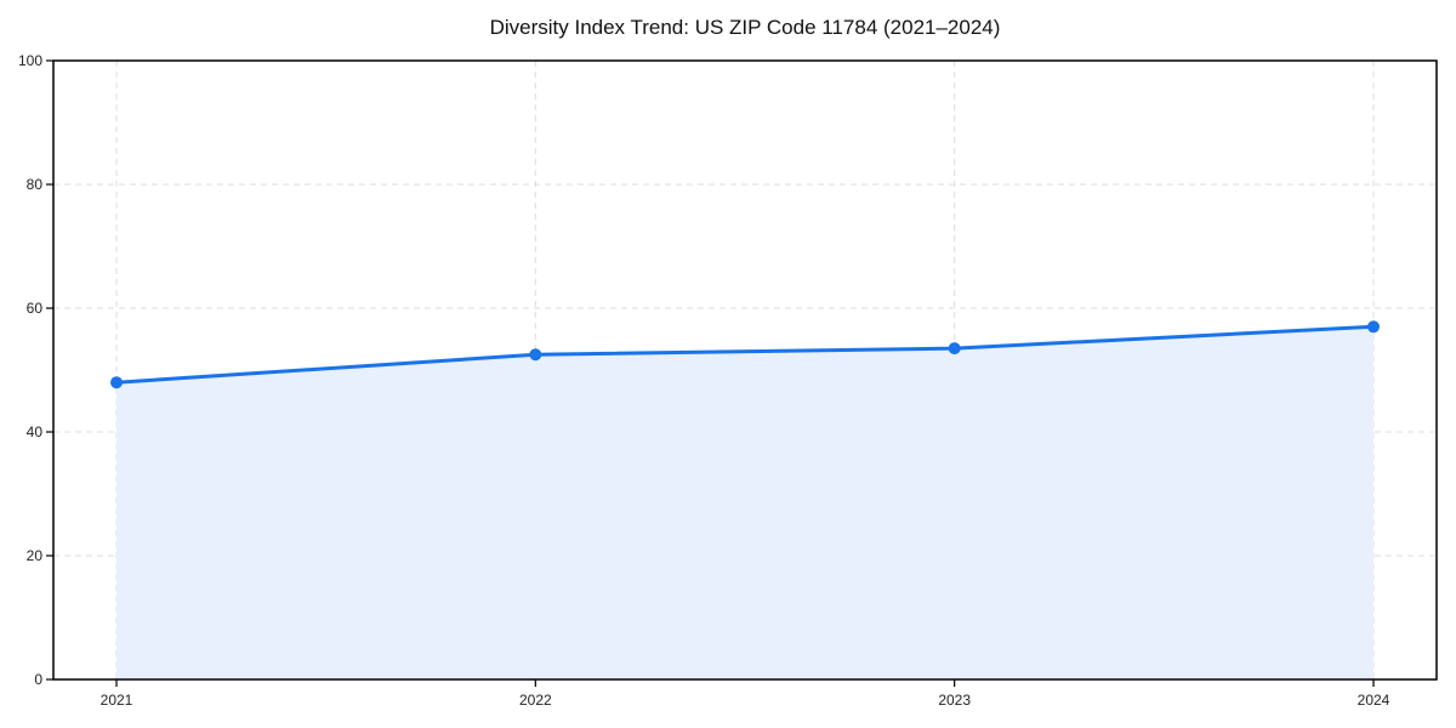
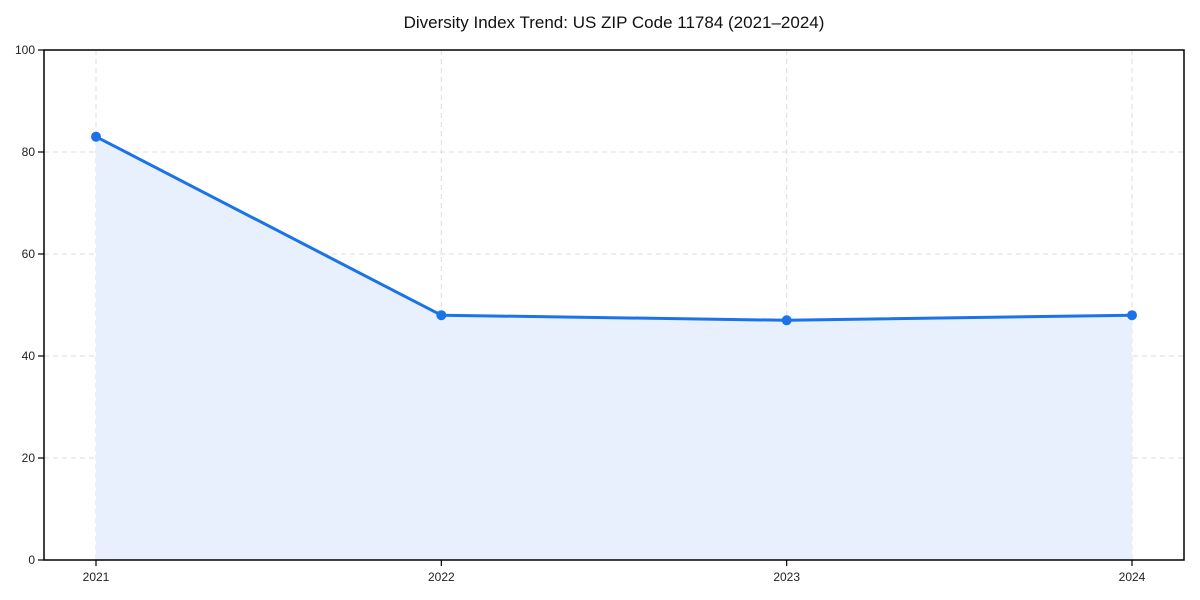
2021: 48 -> 83
2022: 52 -> 48
2023: 54 -> 47
2024: 57 -> 48
